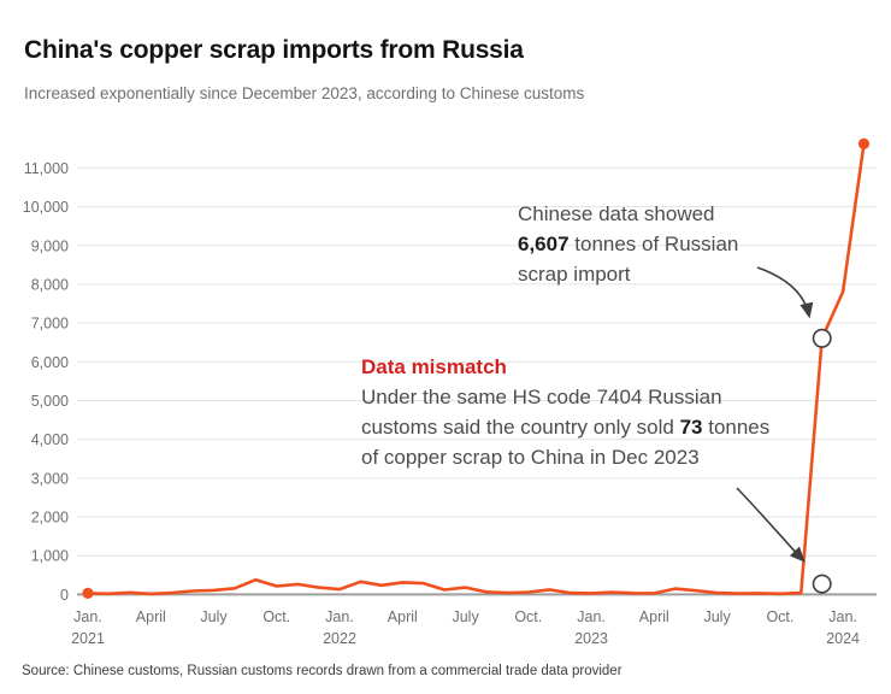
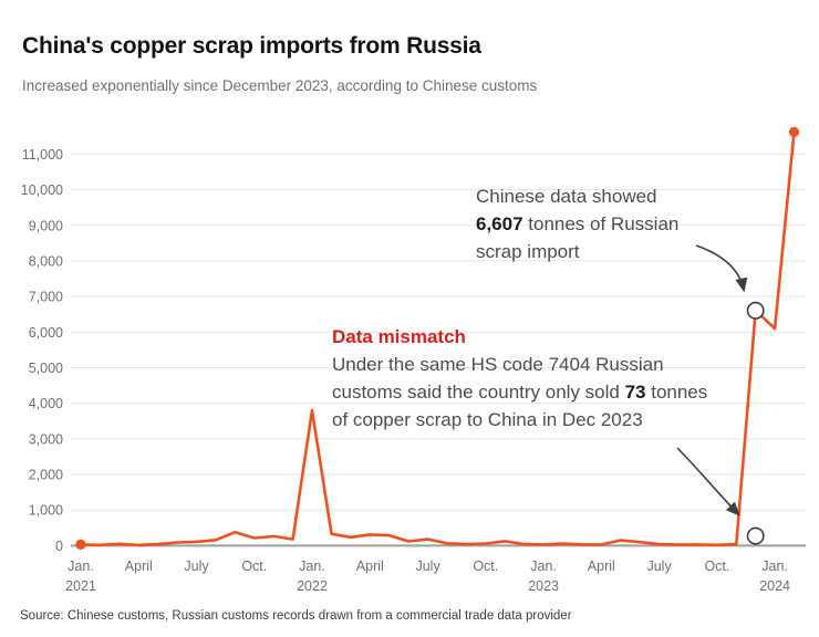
Jan. 2022: 100 -> 3800
Jan. 2024: 7800 -> 6100
